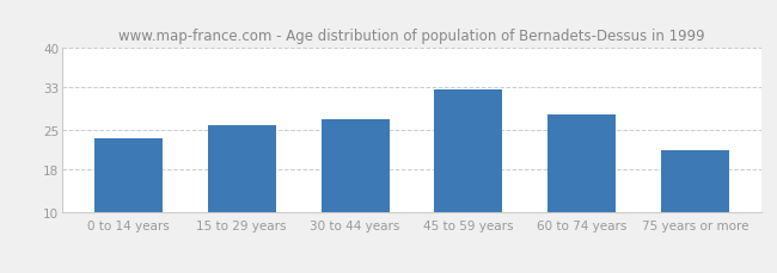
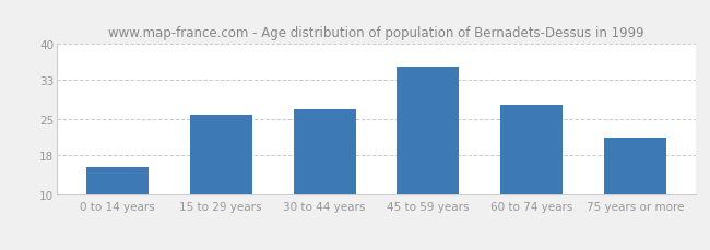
0 to 14 years: 23.5 -> 15.5
45 to 59 years: 32.5 -> 35.5
